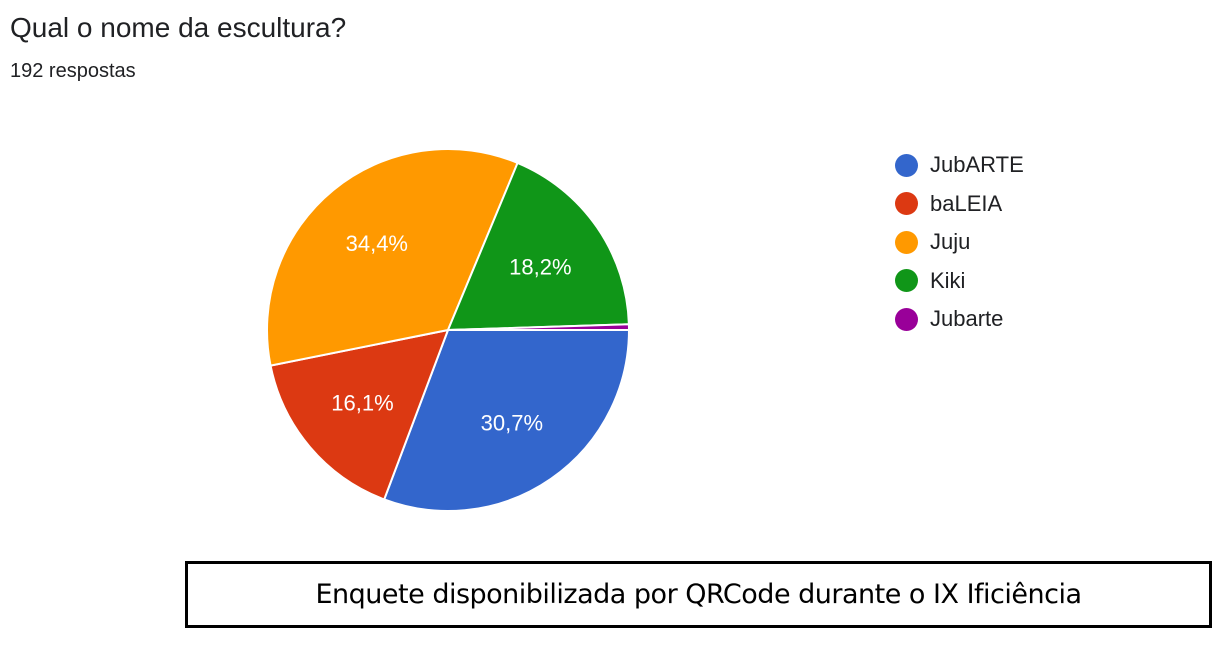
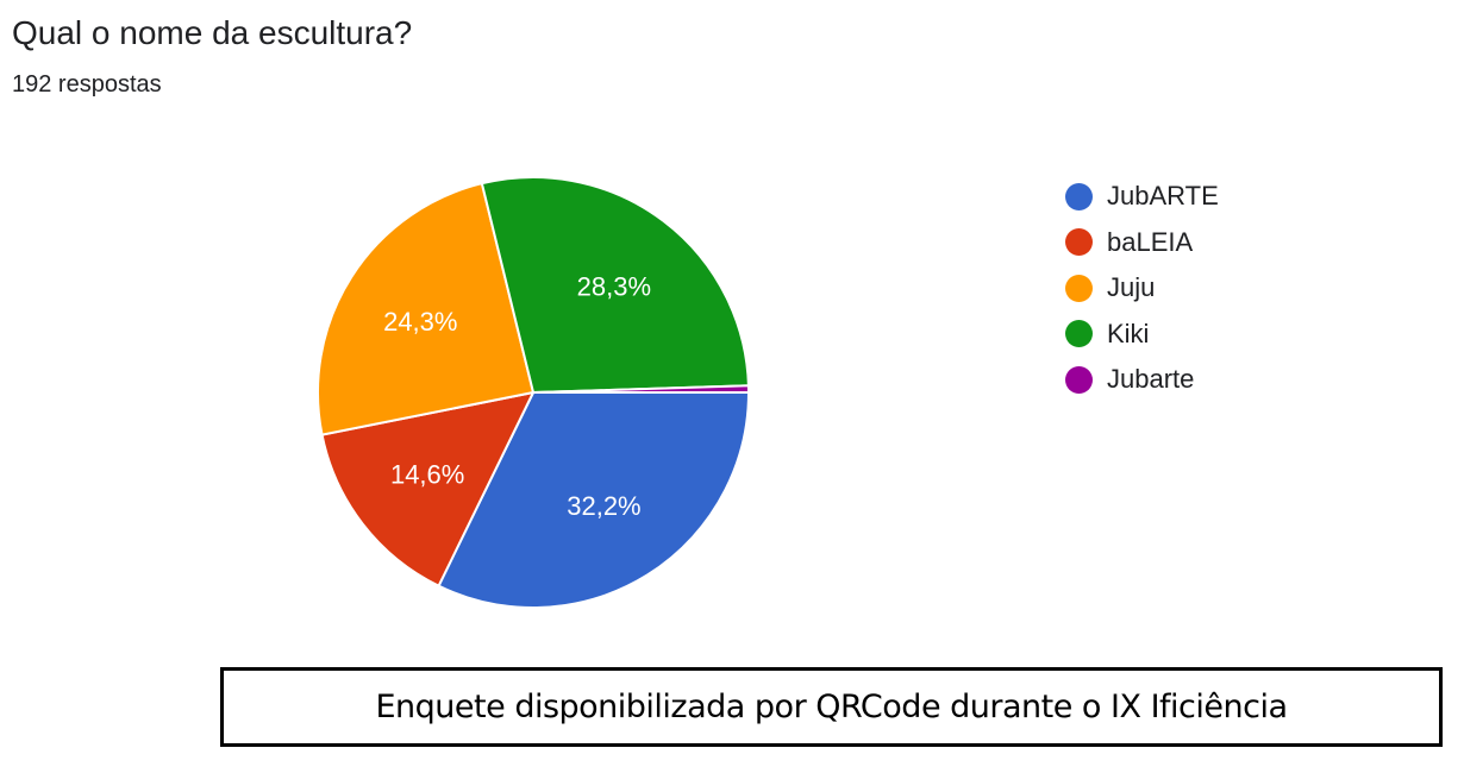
JubARTE: 30,7% -> 32,2%
baLEIA: 16,1% -> 14,6%
Juju: 34,4% -> 24,3%
Kiki: 18,2% -> 28,3%
